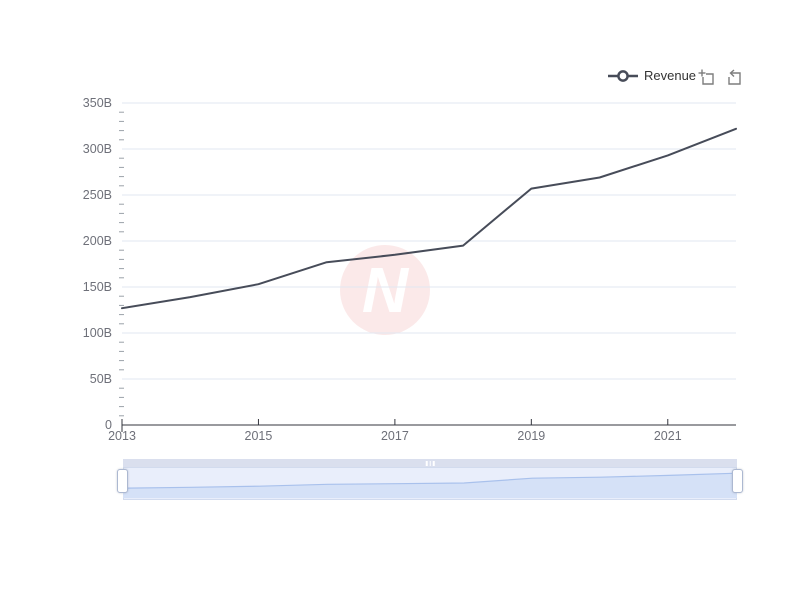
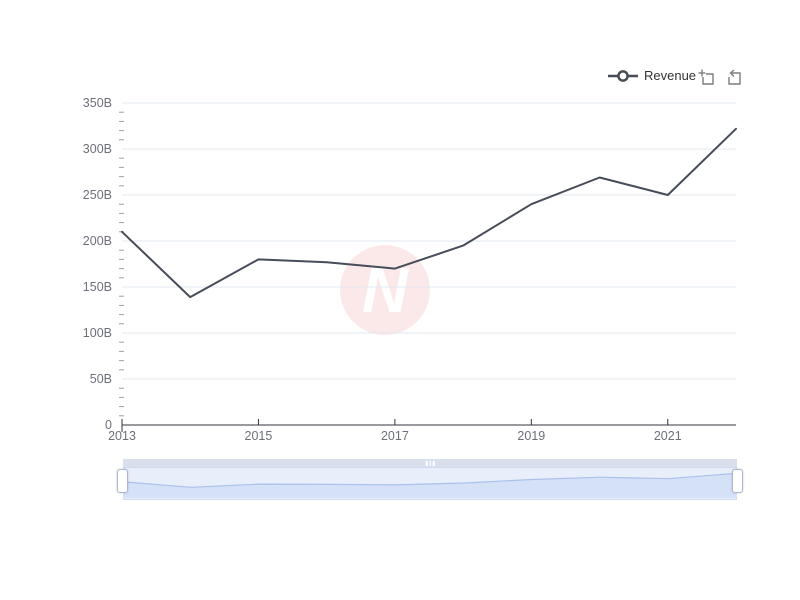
2013: 130B -> 210B
2015: 150B -> 180B
2017: 180B -> 170B
2019: 260B -> 240B
2021: 290B -> 250B
